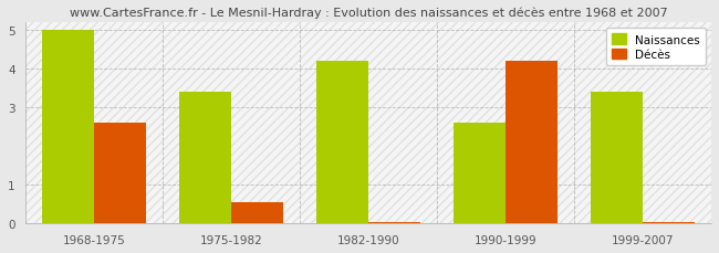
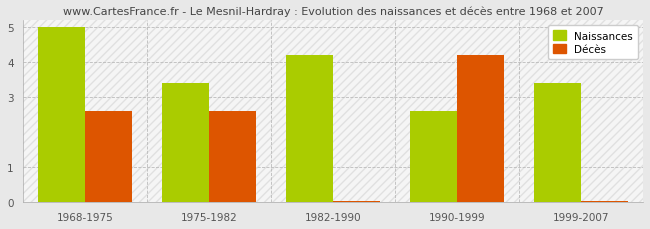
Décès/1975-1982: 0.55 -> 2.60
